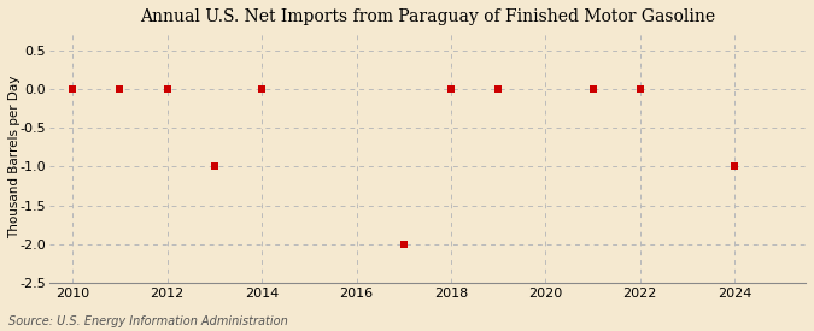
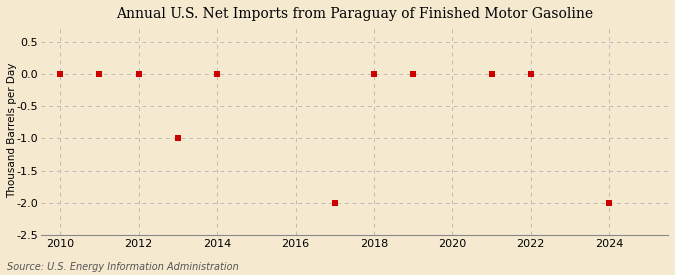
2024: -1 -> -2
